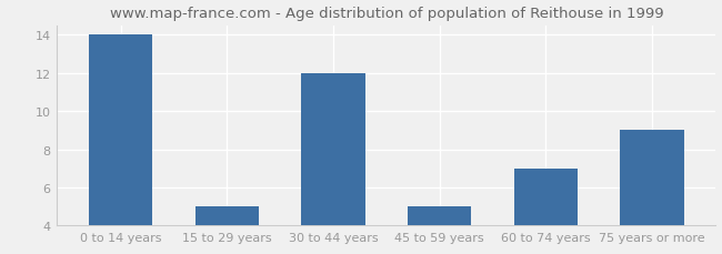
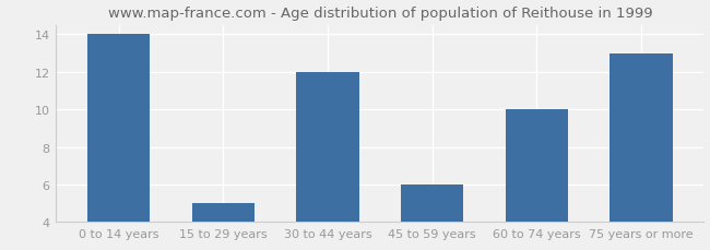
45 to 59 years: 5 -> 6
60 to 74 years: 7 -> 10
75 years or more: 9 -> 13
